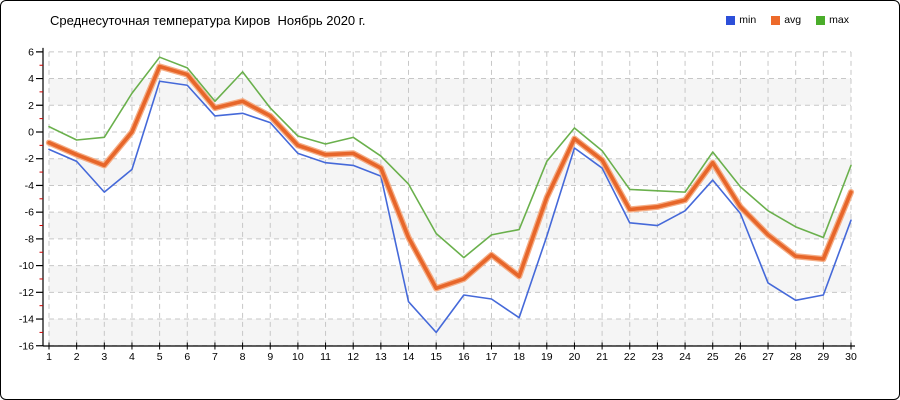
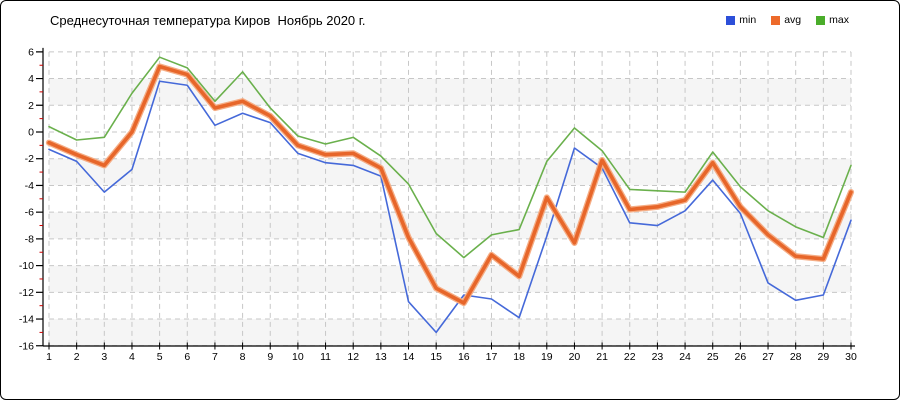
min/7: 1.2 -> 0.5
avg/16: -11.0 -> -12.8
avg/20: -0.5 -> -8.3
